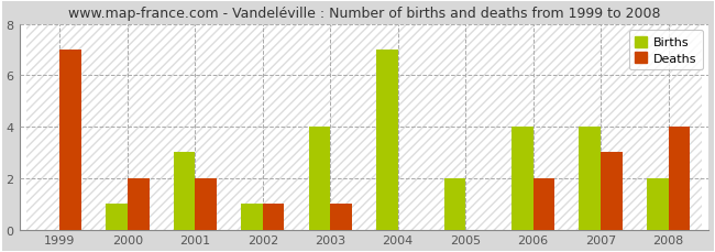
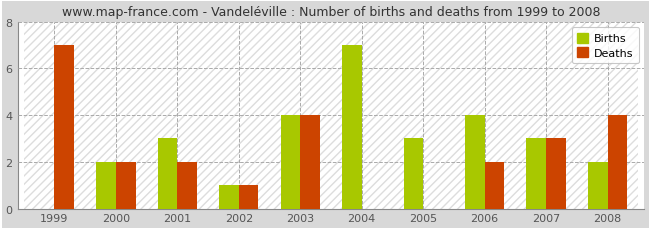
Births/2000: 1 -> 2
Deaths/2003: 1 -> 4
Births/2005: 2 -> 3
Births/2007: 4 -> 3
